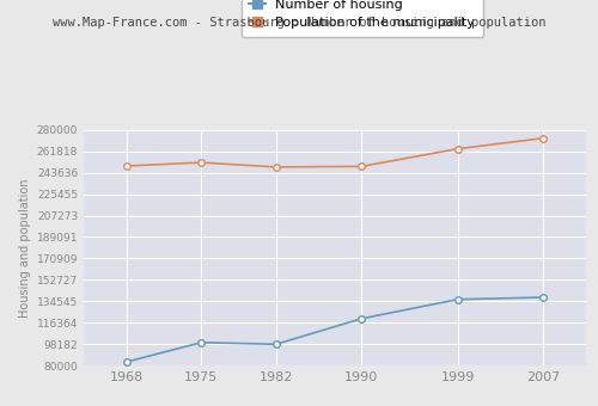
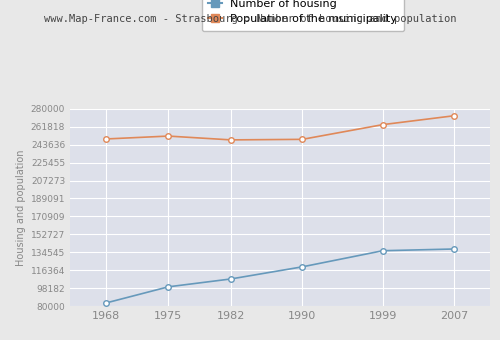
Number of housing/1982: 98000 -> 107000
